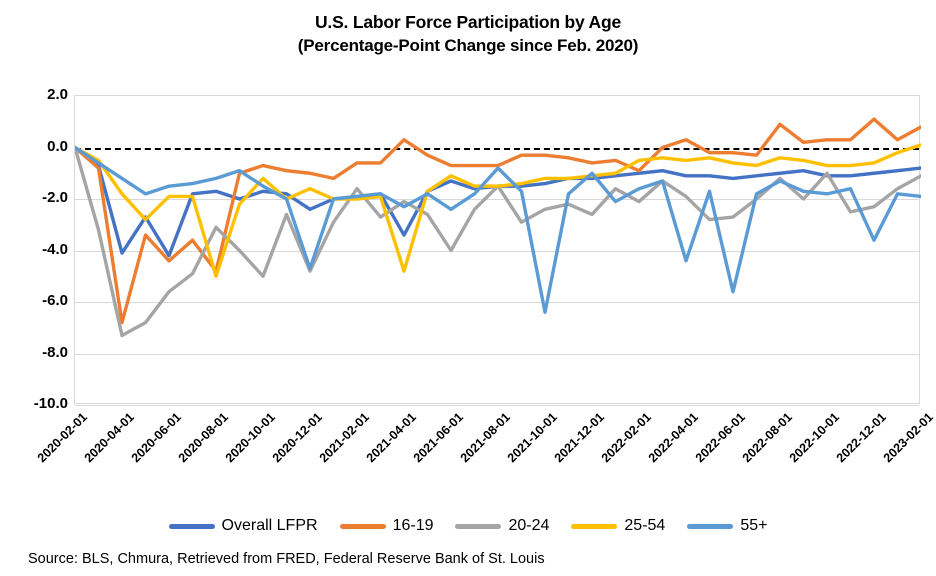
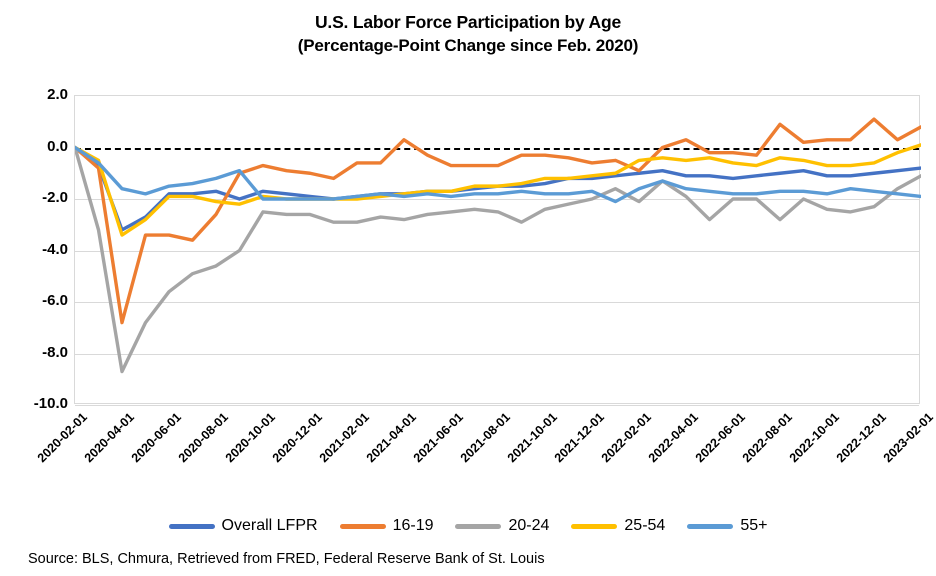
Overall LFPR/2020-04-01: -4.1 -> -3.2
20-24/2020-04-01: -7.3 -> -8.7
25-54/2020-04-01: -1.8 -> -3.4
55+/2020-04-01: -1.2 -> -1.6
Overall LFPR/2020-06-01: -4.2 -> -1.8
16-19/2020-06-01: -4.4 -> -3.4
16-19/2020-08-01: -4.8 -> -2.6
20-24/2020-08-01: -3.1 -> -4.6
25-54/2020-08-01: -5.0 -> -2.1
20-24/2020-10-01: -5.0 -> -2.5
25-54/2020-10-01: -1.2 -> -1.9
55+/2020-10-01: -1.5 -> -2.0
Overall LFPR/2020-12-01: -2.4 -> -1.9
20-24/2020-12-01: -4.8 -> -2.6
25-54/2020-12-01: -1.6 -> -2.0
55+/2020-12-01: -4.7 -> -2.0
20-24/2021-02-01: -1.6 -> -2.9
Overall LFPR/2021-04-01: -3.4 -> -1.8
20-24/2021-04-01: -2.1 -> -2.8
25-54/2021-04-01: -4.8 -> -1.8
55+/2021-04-01: -2.3 -> -1.9
Overall LFPR/2021-06-01: -1.3 -> -1.7
20-24/2021-06-01: -4.0 -> -2.5
25-54/2021-06-01: -1.1 -> -1.7
55+/2021-06-01: -2.4 -> -1.9
20-24/2021-08-01: -1.5 -> -2.5
55+/2021-08-01: -0.8 -> -1.8
55+/2021-10-01: -6.4 -> -1.8
20-24/2021-12-01: -2.6 -> -2.0
55+/2021-12-01: -1.0 -> -1.7
55+/2022-04-01: -4.4 -> -1.6
20-24/2022-06-01: -2.7 -> -2.0
55+/2022-06-01: -5.6 -> -1.8
20-24/2022-08-01: -1.2 -> -2.8
55+/2022-08-01: -1.3 -> -1.7
20-24/2022-10-01: -1.0 -> -2.4
55+/2022-12-01: -3.6 -> -1.7
